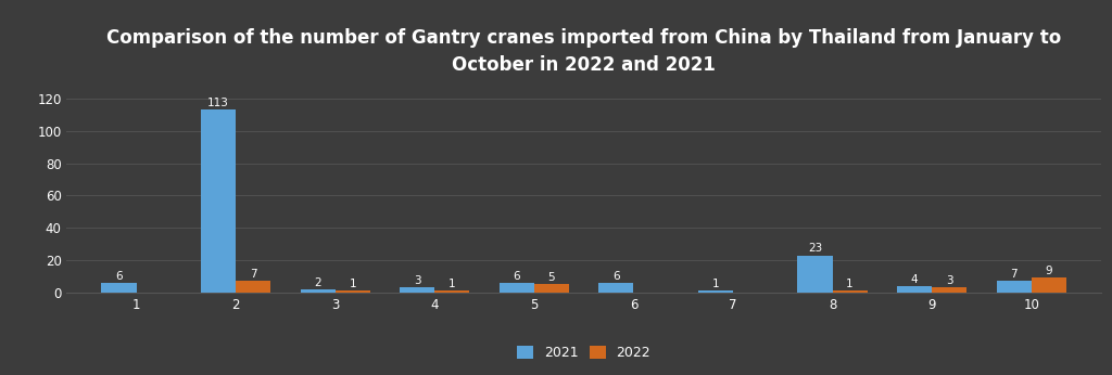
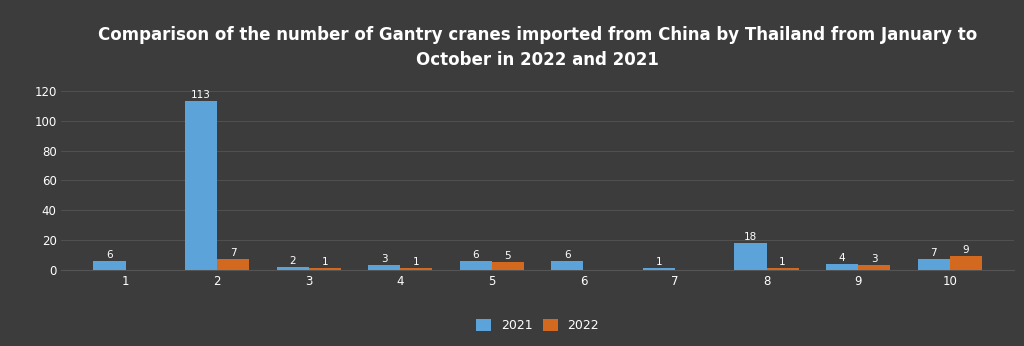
2021/8: 23 -> 18
